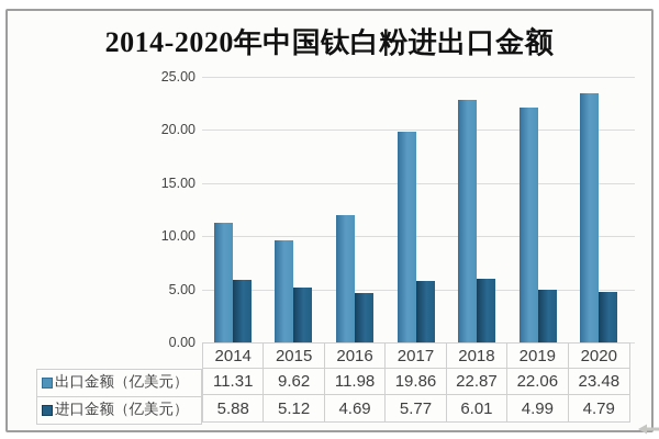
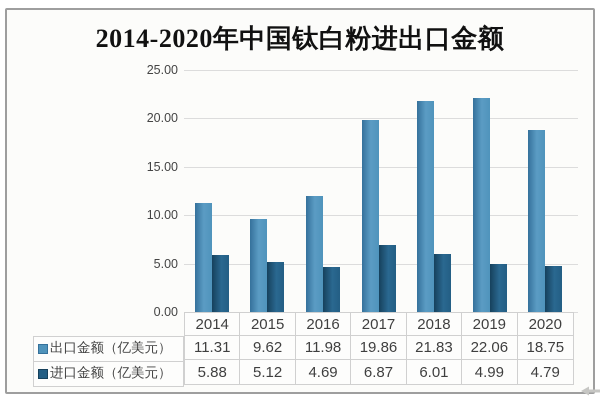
进口金额（亿美元）/2017: 5.77 -> 6.87
出口金额（亿美元）/2018: 22.87 -> 21.83
出口金额（亿美元）/2020: 23.48 -> 18.75
